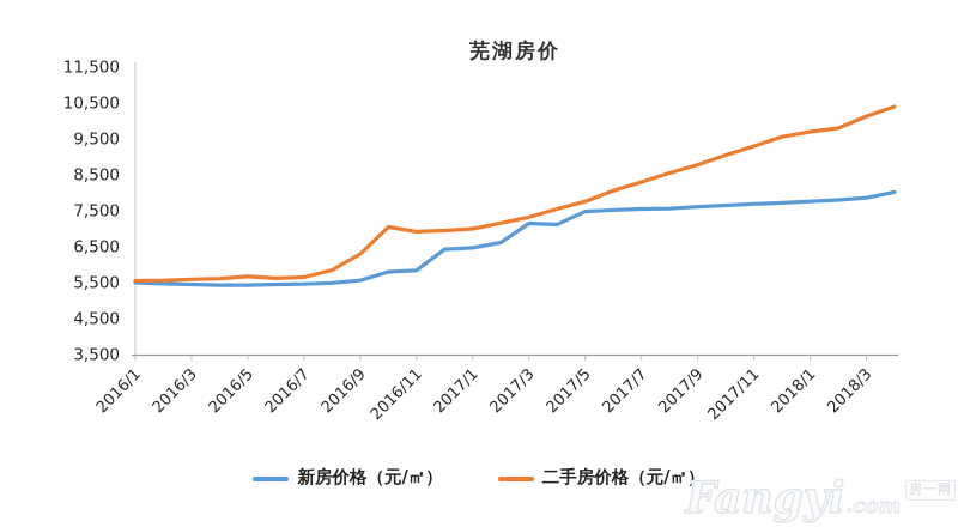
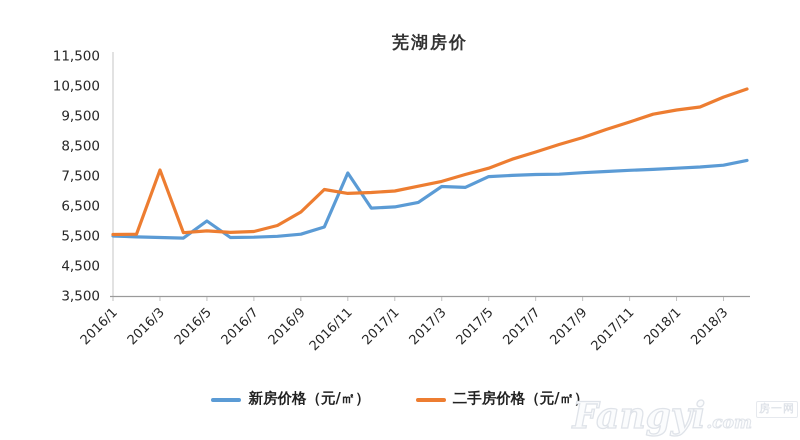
二手房价格（元/㎡）/2016/3: 5600 -> 7700
新房价格（元/㎡）/2016/5: 5400 -> 6000
新房价格（元/㎡）/2016/11: 5800 -> 7600
